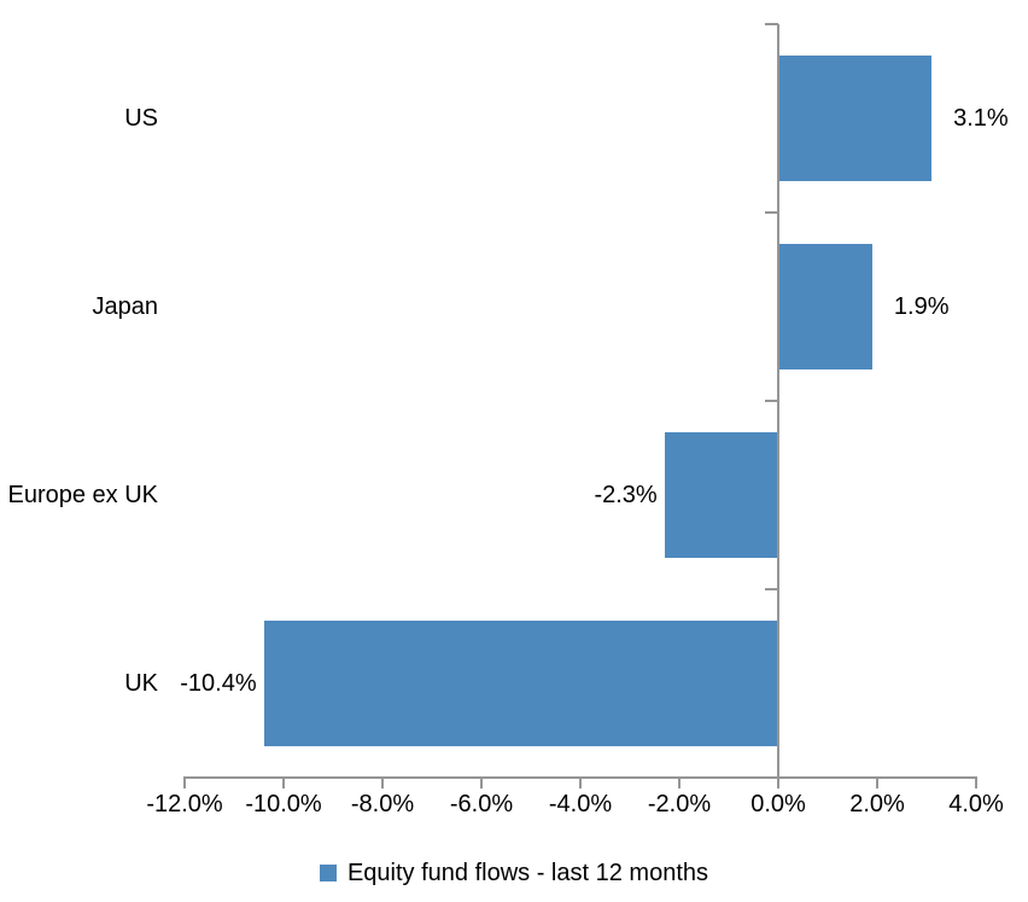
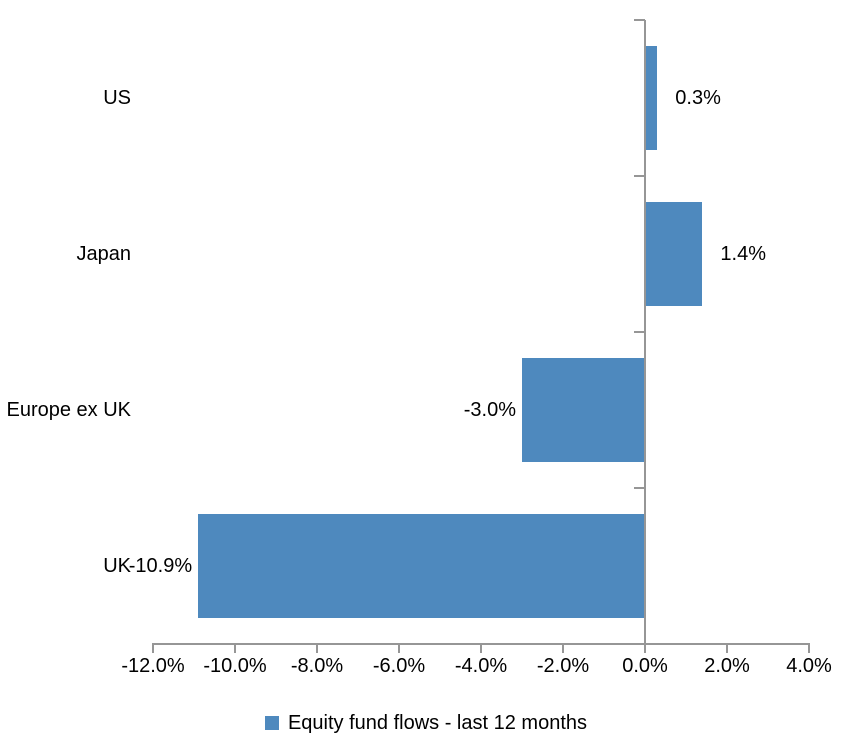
US: 3.1% -> 0.3%
Japan: 1.9% -> 1.4%
Europe ex UK: -2.3% -> -3.0%
UK: -10.4% -> -10.9%
